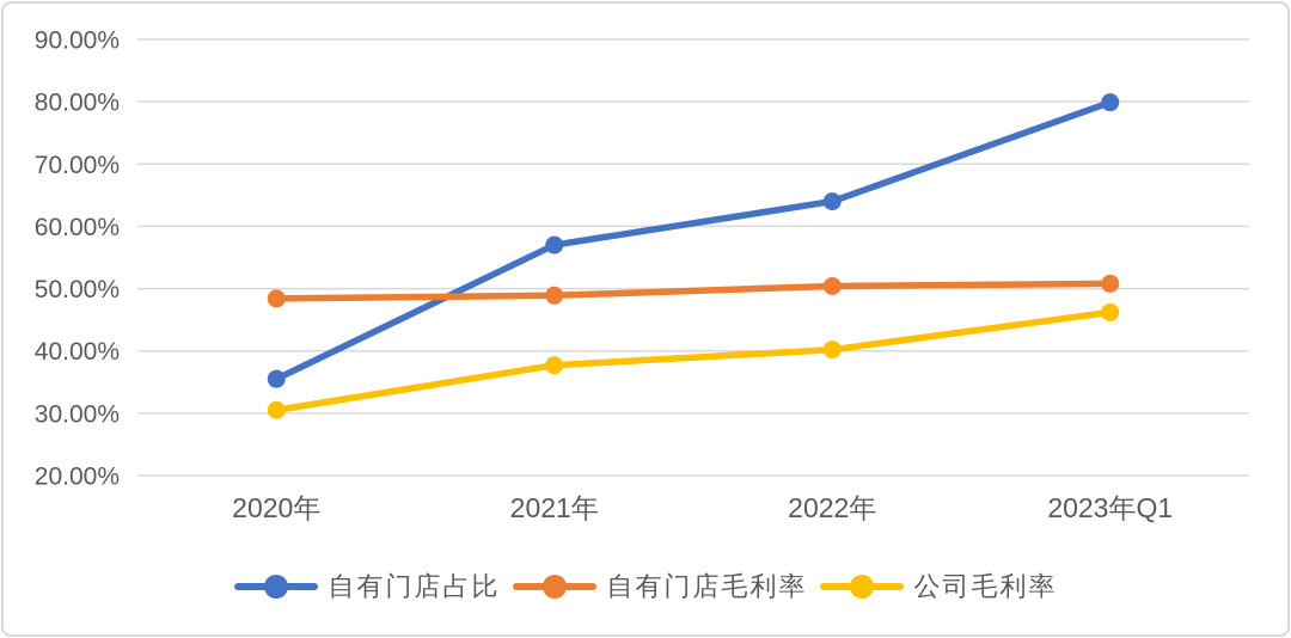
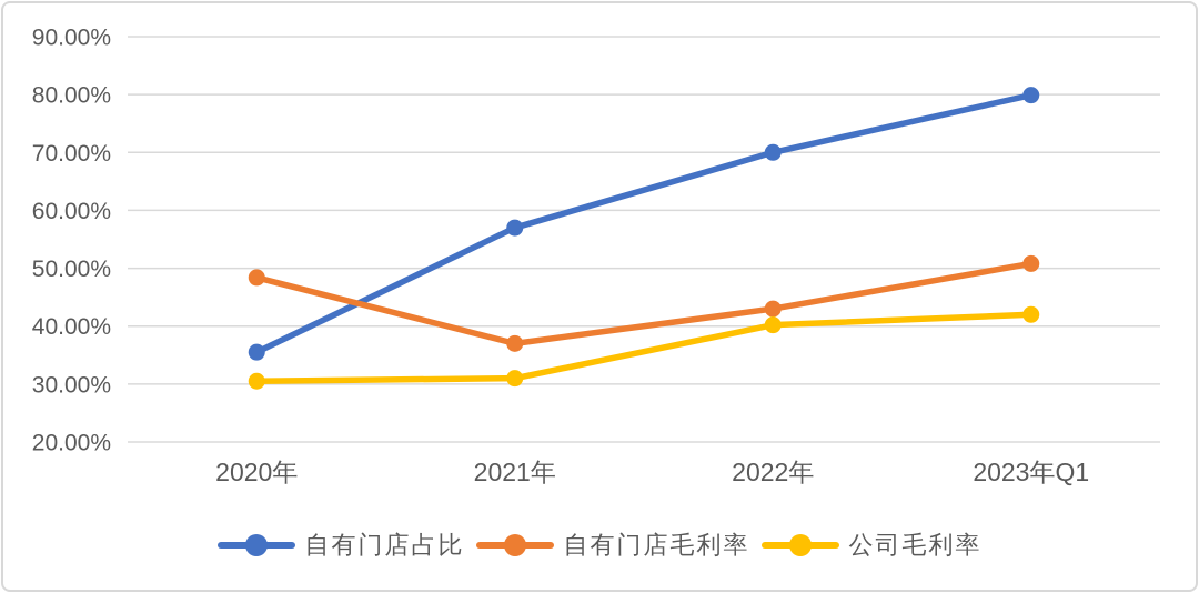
自有门店毛利率/2021年: 49% -> 37%
公司毛利率/2021年: 38% -> 31%
自有门店占比/2022年: 64% -> 70%
自有门店毛利率/2022年: 50% -> 43%
公司毛利率/2023年Q1: 46% -> 42%
